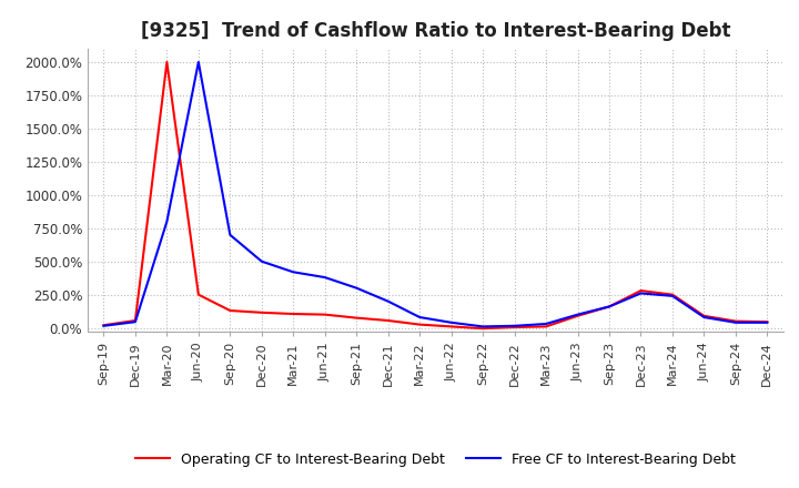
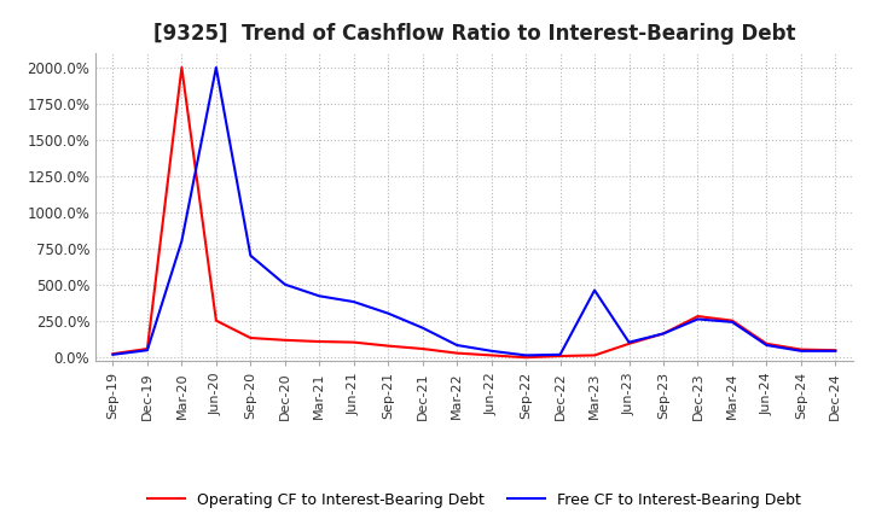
Free CF to Interest-Bearing Debt/Mar-23: 30% -> 460%
